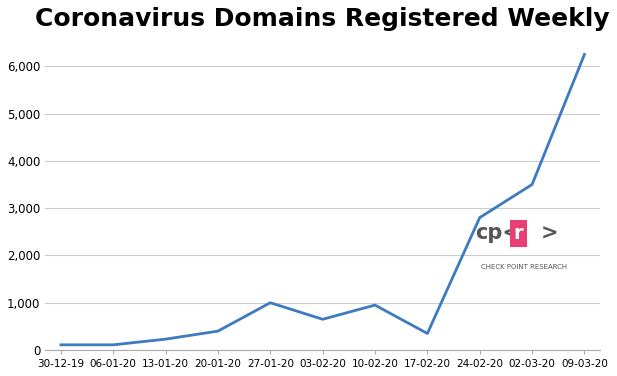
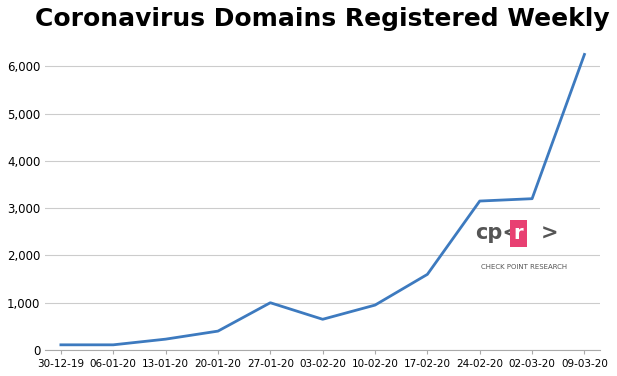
17-02-20: 350 -> 1,600
24-02-20: 2,800 -> 3,150
02-03-20: 3,500 -> 3,200
